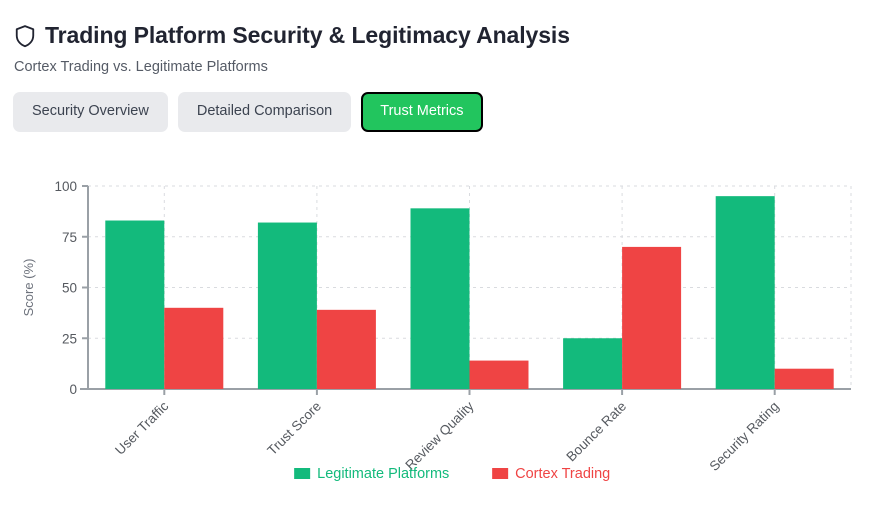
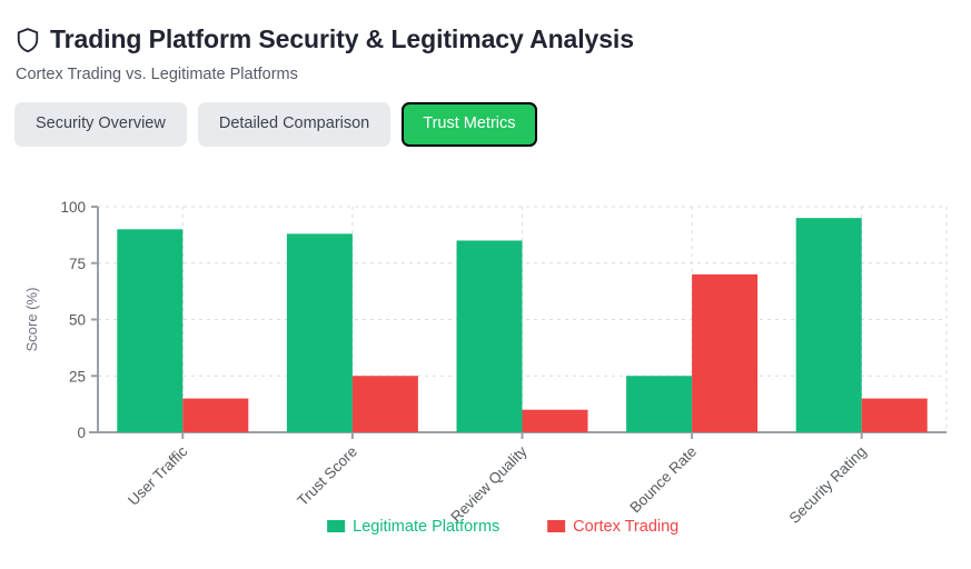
Legitimate Platforms/User Traffic: 83 -> 90
Cortex Trading/User Traffic: 40 -> 15
Legitimate Platforms/Trust Score: 82 -> 88
Cortex Trading/Trust Score: 39 -> 25
Legitimate Platforms/Review Quality: 89 -> 85
Cortex Trading/Review Quality: 14 -> 10
Cortex Trading/Security Rating: 10 -> 15
